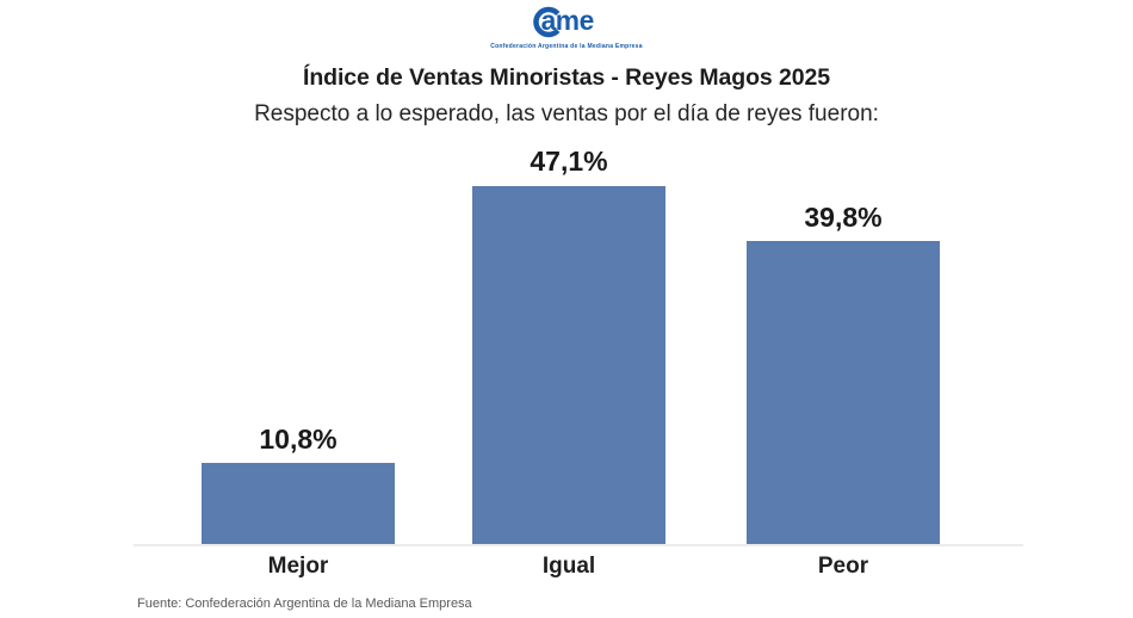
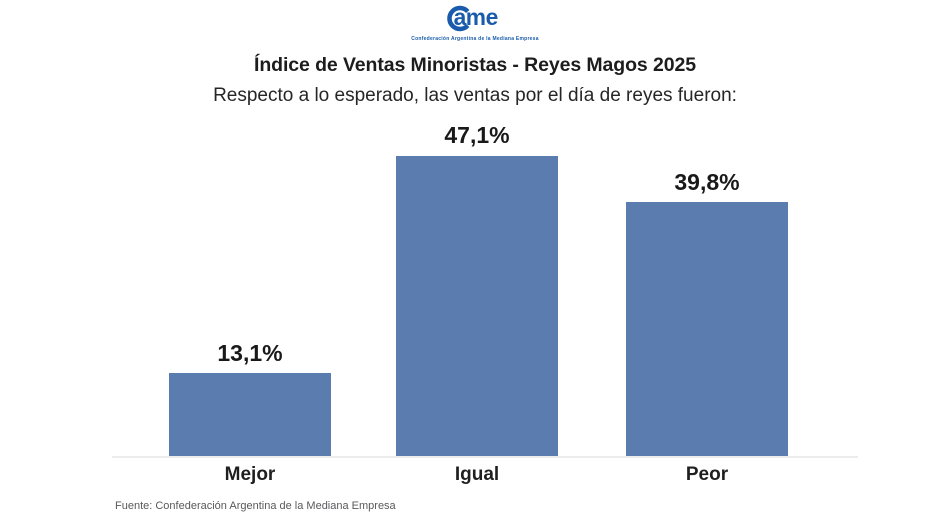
Mejor: 10,8% -> 13,1%
